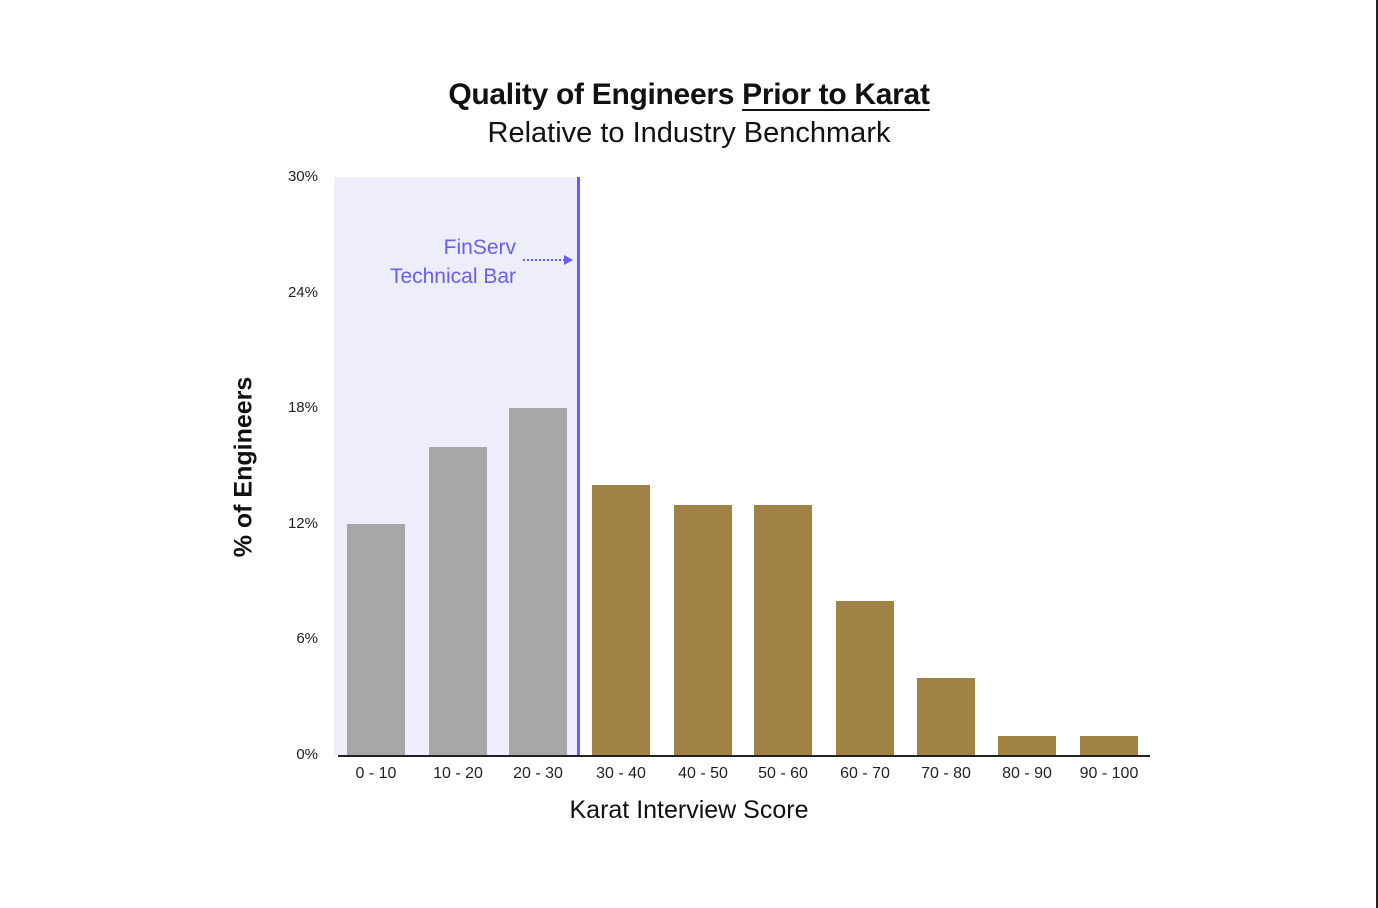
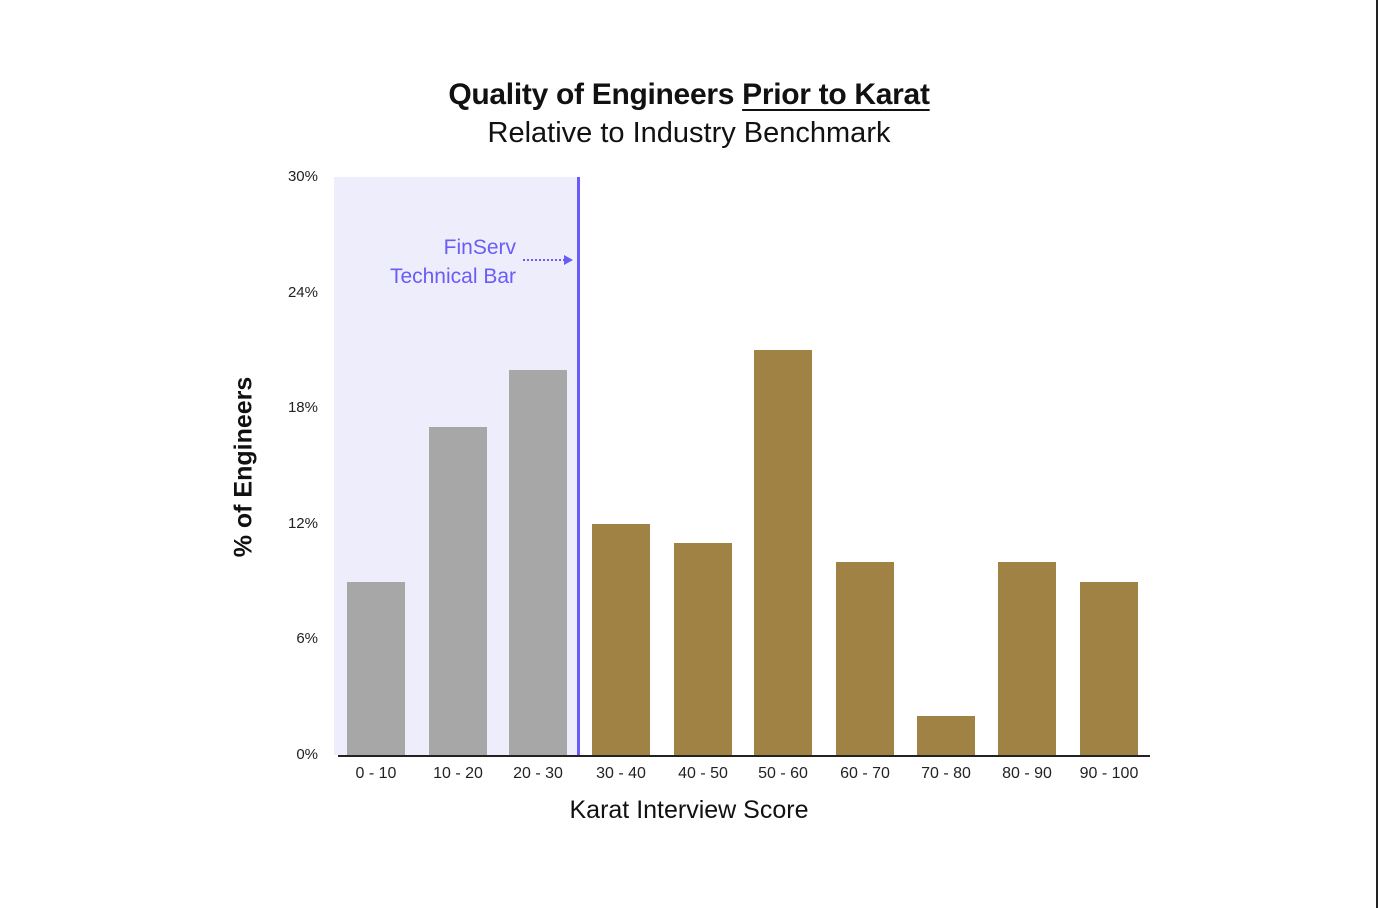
0 - 10: 12% -> 9%
10 - 20: 16% -> 17%
20 - 30: 18% -> 20%
30 - 40: 14% -> 12%
40 - 50: 13% -> 11%
50 - 60: 13% -> 21%
60 - 70: 8% -> 10%
70 - 80: 4% -> 2%
80 - 90: 1% -> 10%
90 - 100: 1% -> 9%
